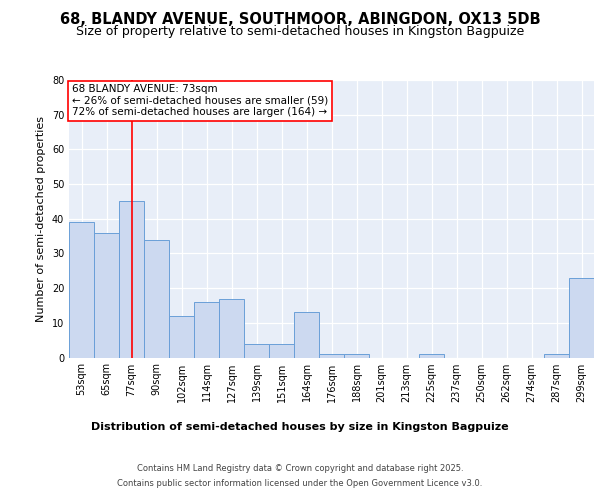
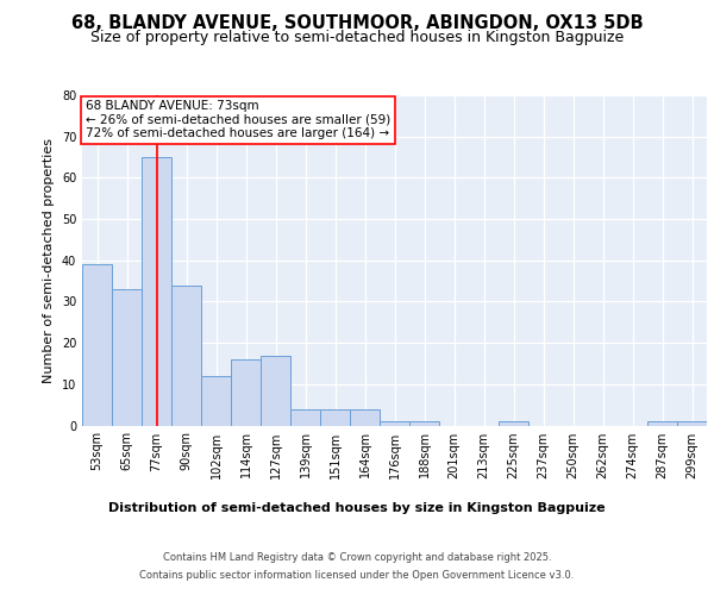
65sqm: 36 -> 33
77sqm: 45 -> 65
164sqm: 13 -> 4
299sqm: 23 -> 1
